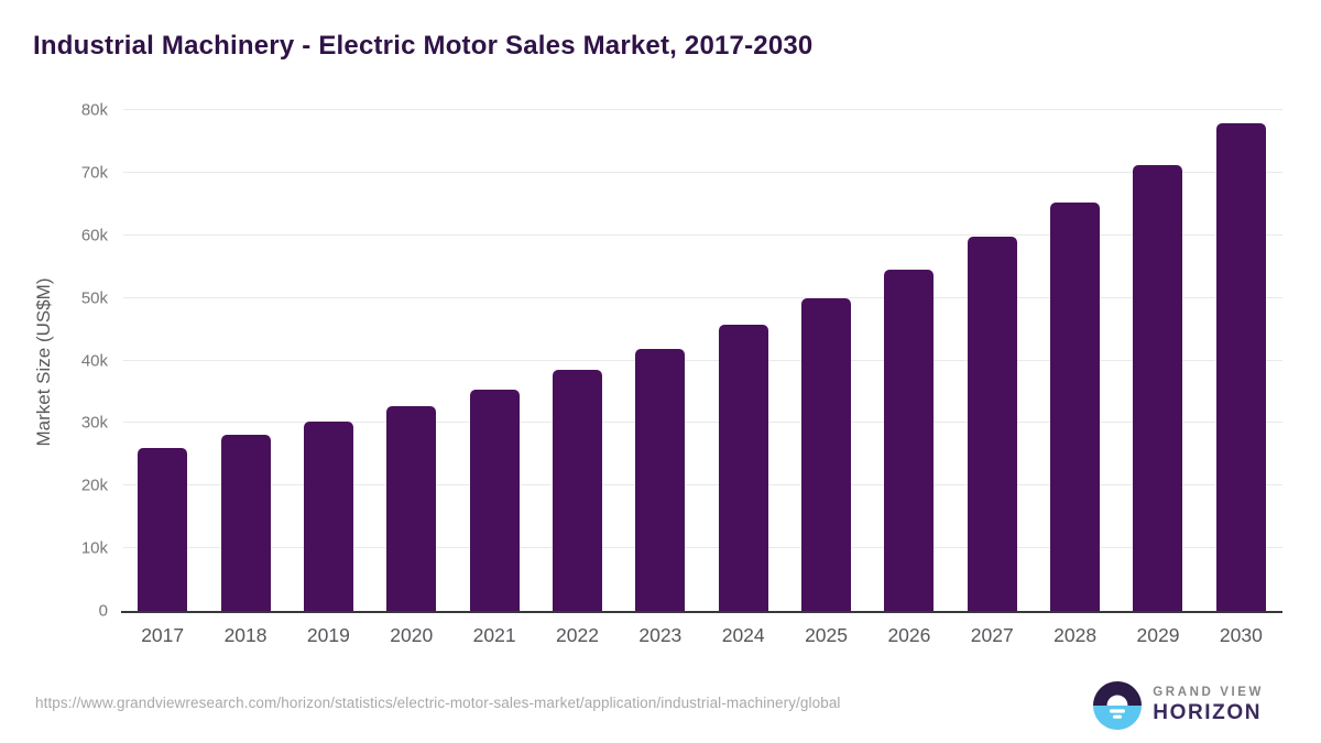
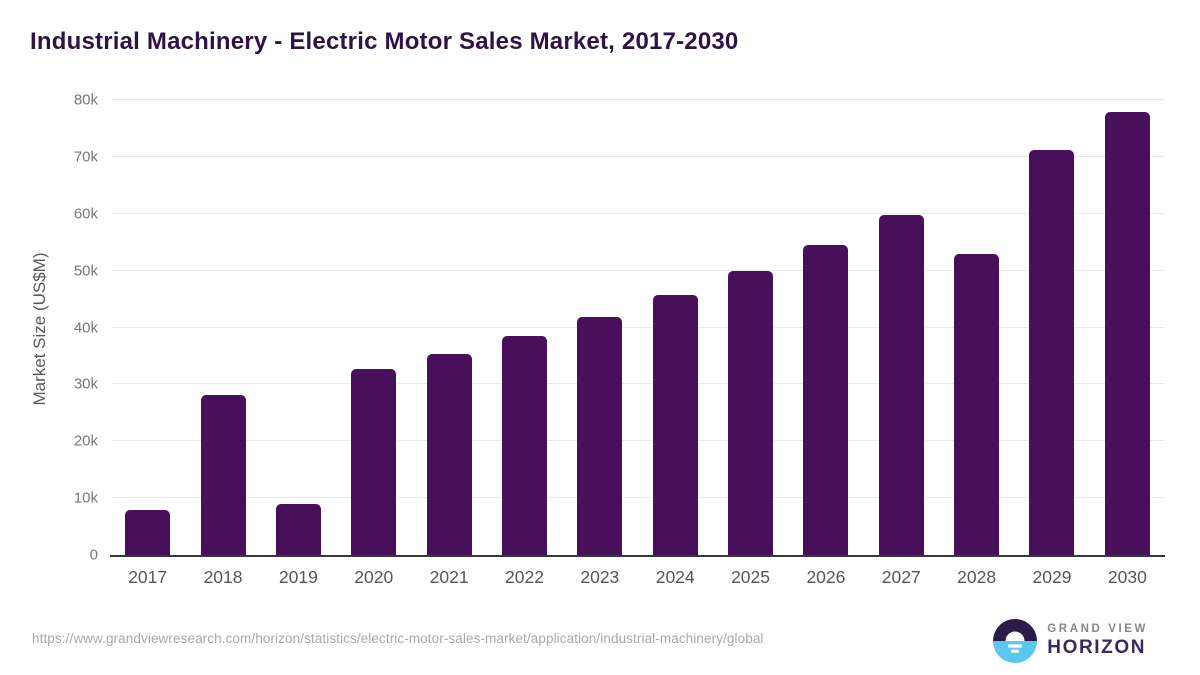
2017: 26k -> 8k
2019: 30k -> 9k
2028: 65k -> 53k
